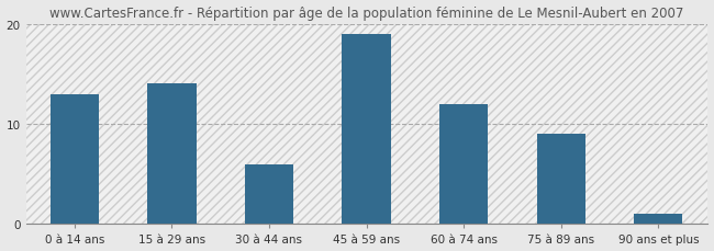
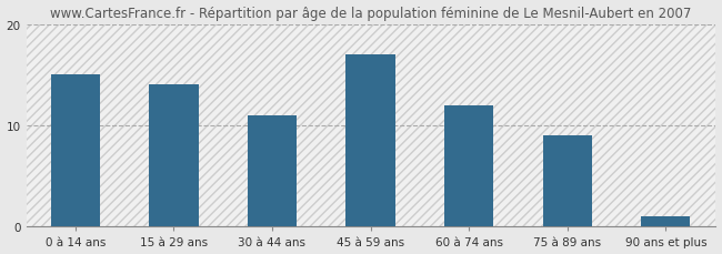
0 à 14 ans: 13 -> 15
30 à 44 ans: 6 -> 11
45 à 59 ans: 19 -> 17
